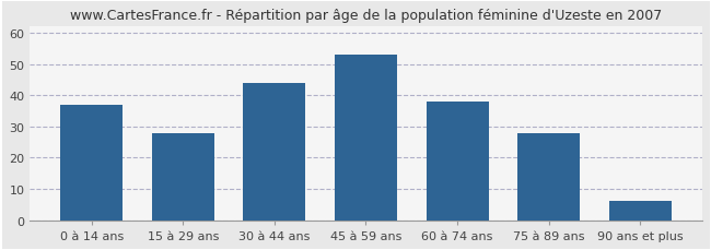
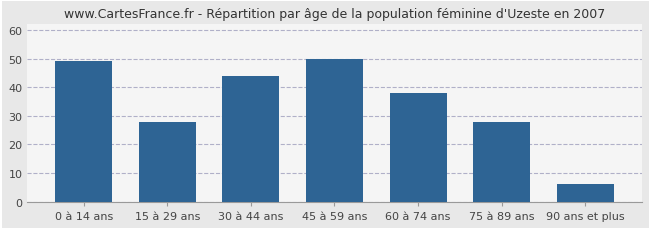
0 à 14 ans: 37 -> 49
45 à 59 ans: 53 -> 50
